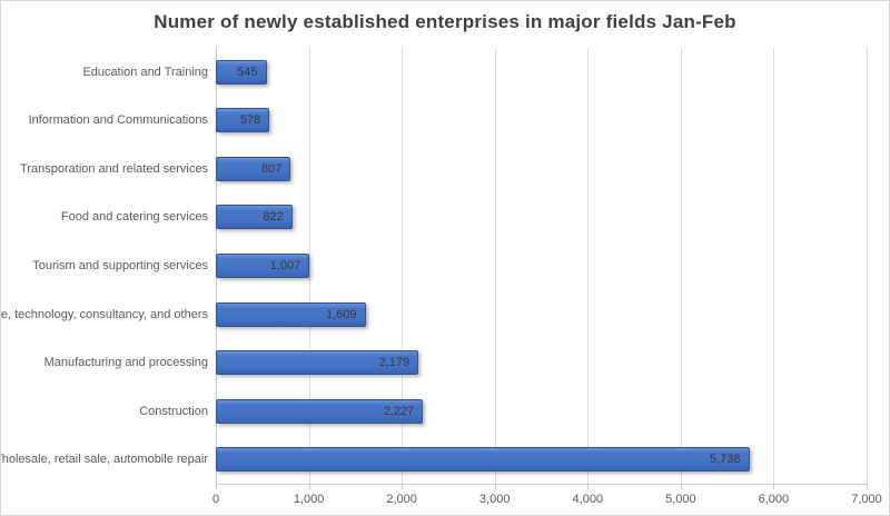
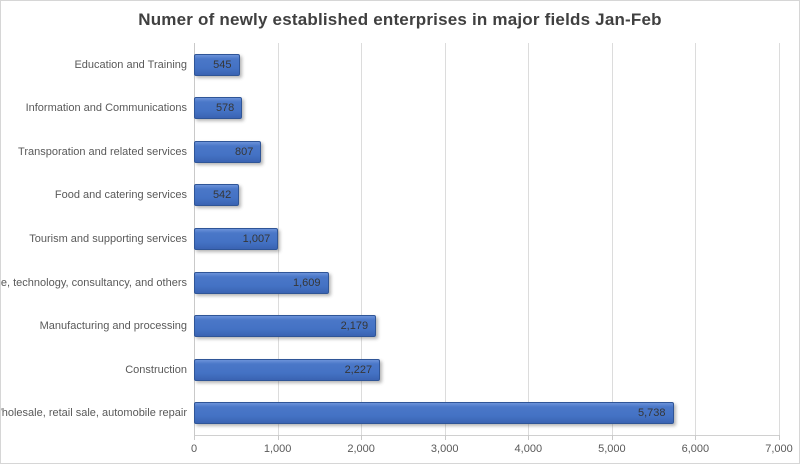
Food and catering services: 822 -> 542
